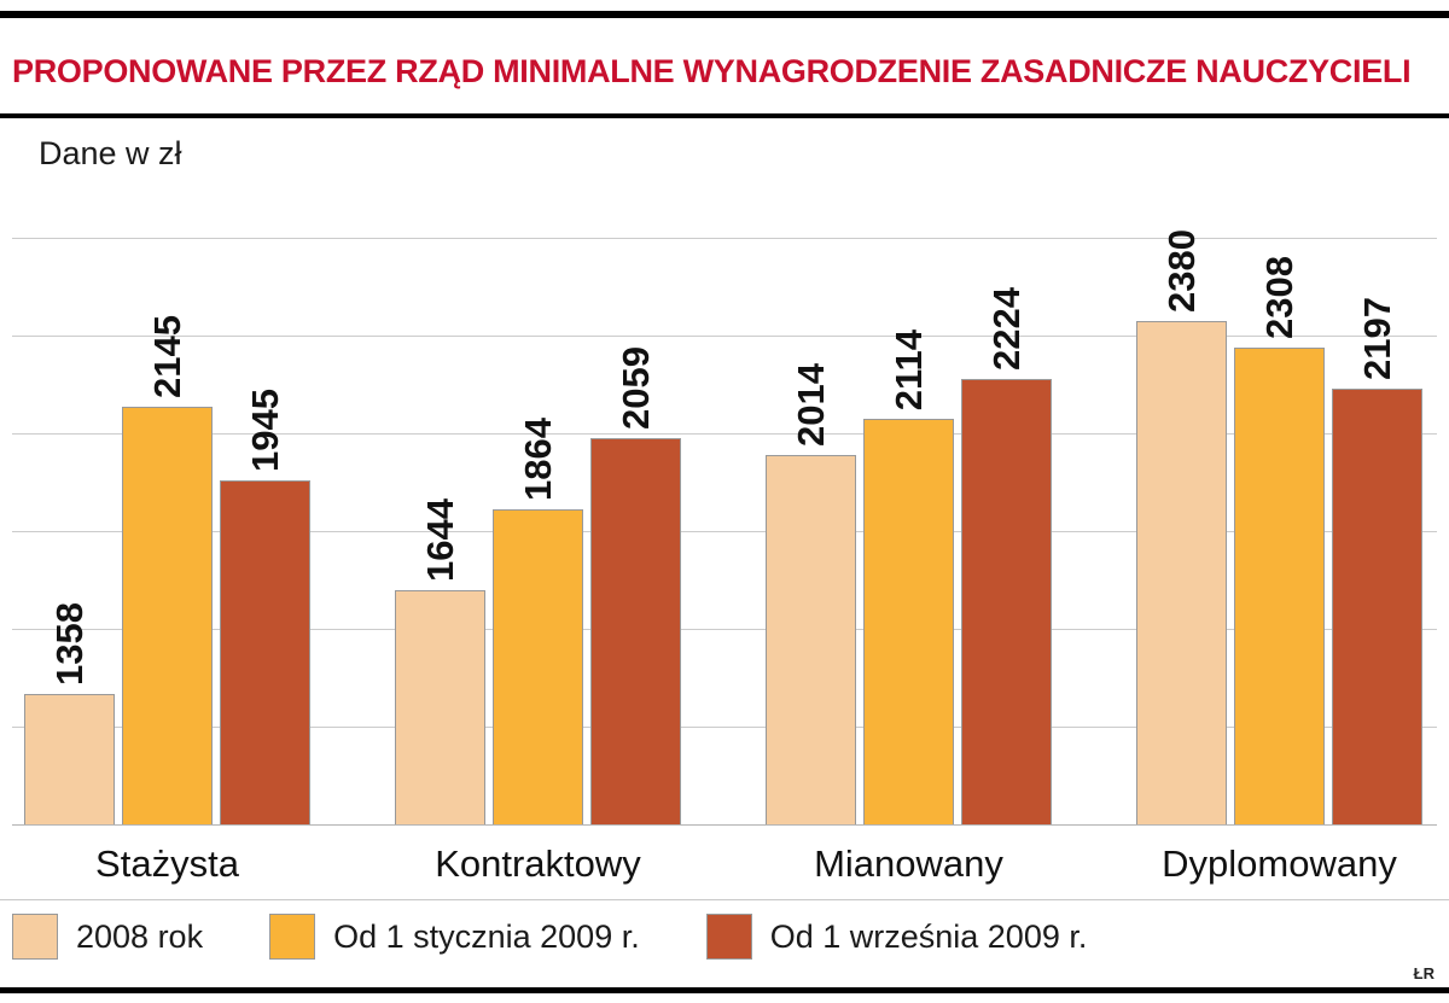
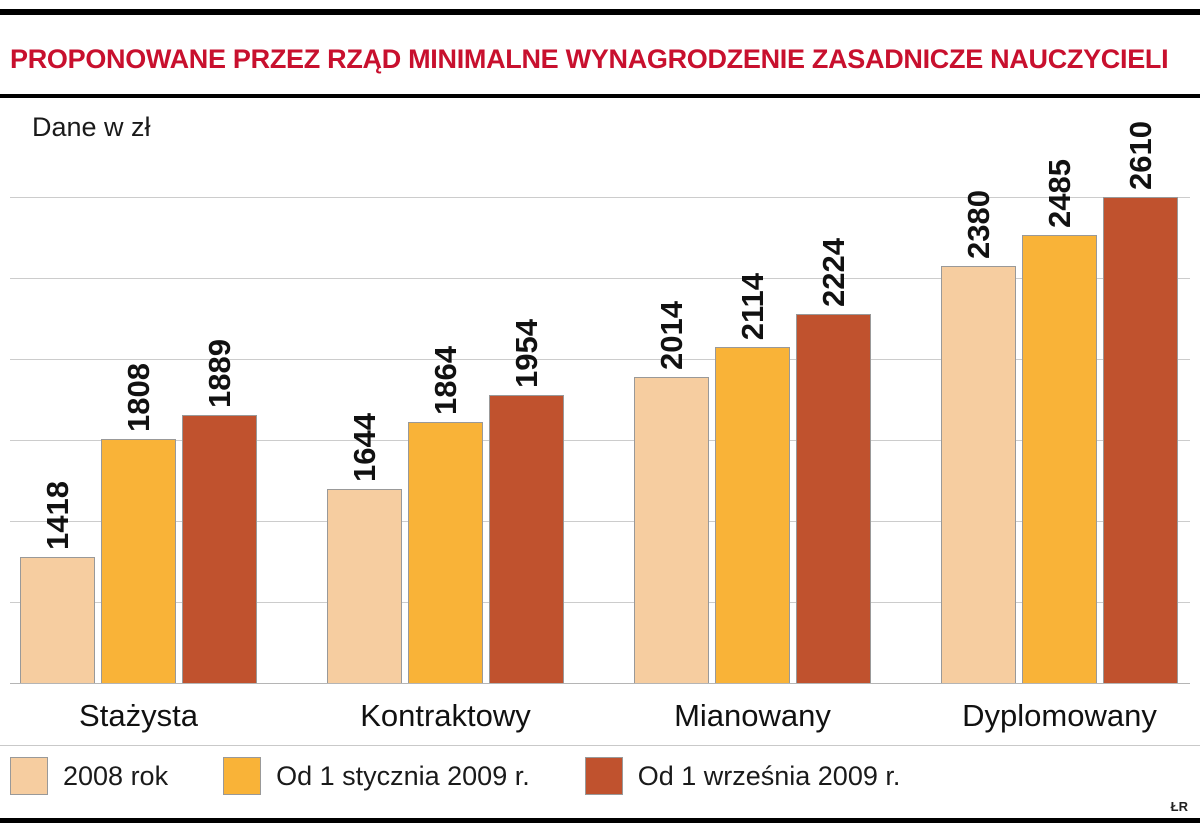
2008 rok/Stażysta: 1358 -> 1418
Od 1 stycznia 2009 r./Stażysta: 2145 -> 1808
Od 1 września 2009 r./Stażysta: 1945 -> 1889
Od 1 września 2009 r./Kontraktowy: 2059 -> 1954
Od 1 stycznia 2009 r./Dyplomowany: 2308 -> 2485
Od 1 września 2009 r./Dyplomowany: 2197 -> 2610
